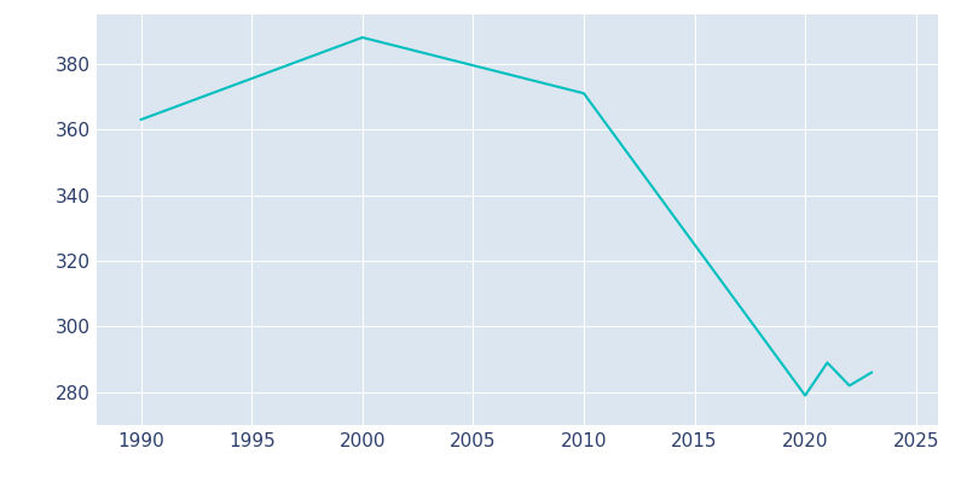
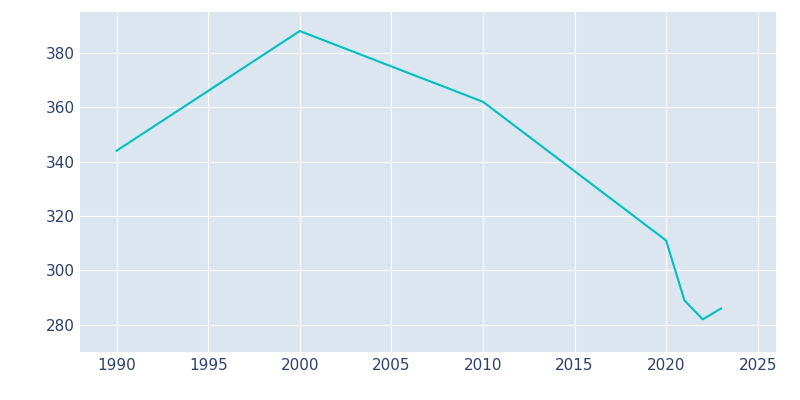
1990: 363 -> 344
2010: 371 -> 362
2020: 279 -> 311
